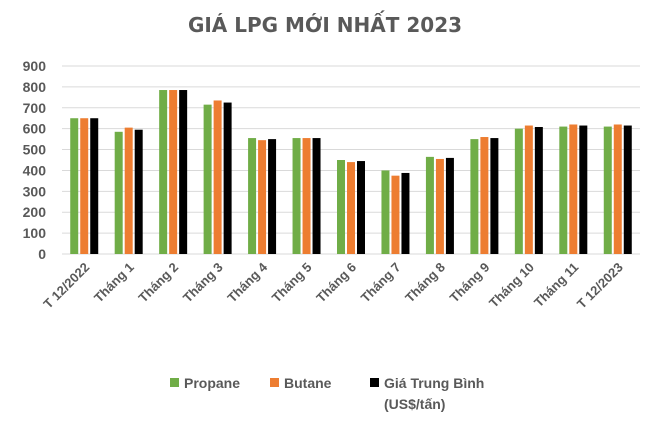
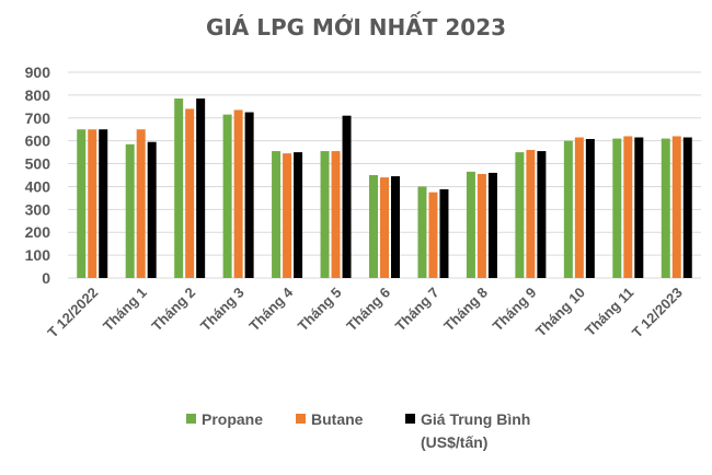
Butane/Tháng 1: 600 -> 650
Butane/Tháng 2: 780 -> 740
Giá Trung Bình (US$/tấn)/Tháng 5: 560 -> 710
